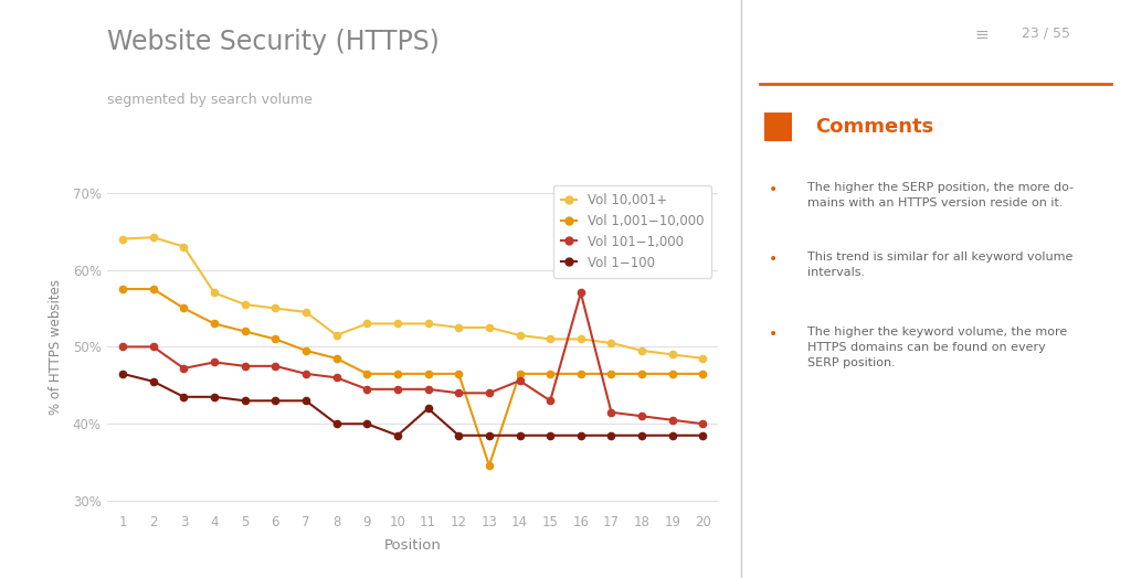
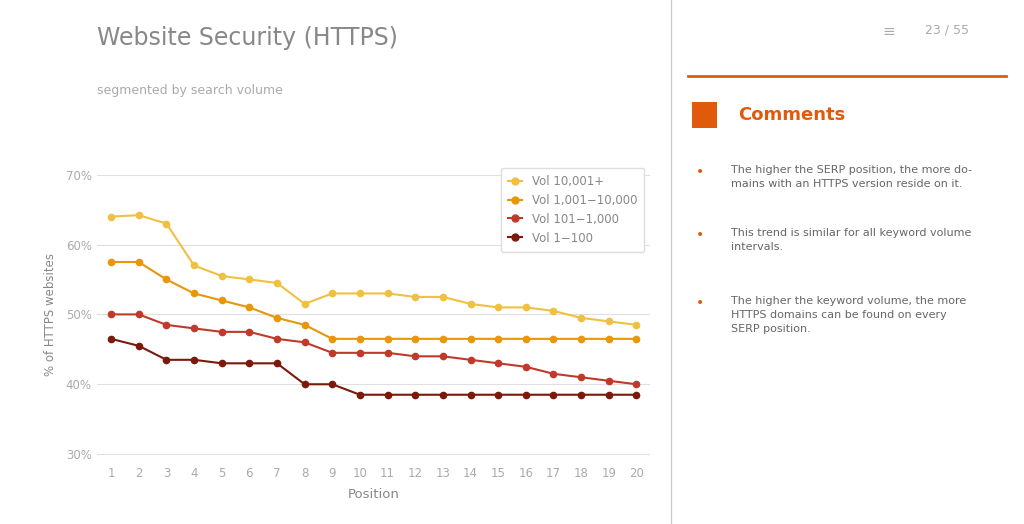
Vol 101−1,000/3: 47.2% -> 48.5%
Vol 1−100/11: 42.0% -> 38.5%
Vol 1,001−10,000/13: 34.6% -> 46.5%
Vol 101−1,000/14: 45.6% -> 43.5%
Vol 101−1,000/16: 57.0% -> 42.5%
